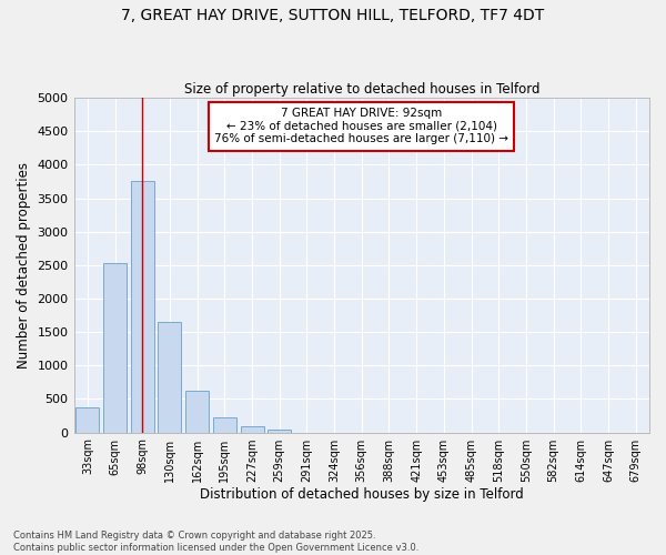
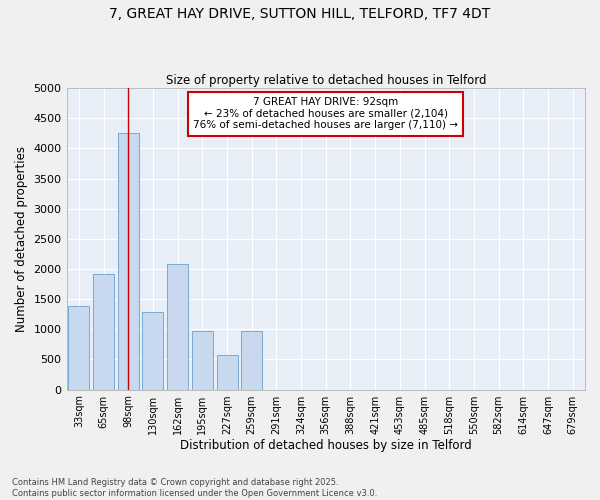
33sqm: 380 -> 1380
65sqm: 2530 -> 1920
98sqm: 3760 -> 4260
130sqm: 1650 -> 1280
162sqm: 620 -> 2080
195sqm: 230 -> 980
227sqm: 100 -> 580
259sqm: 50 -> 980
